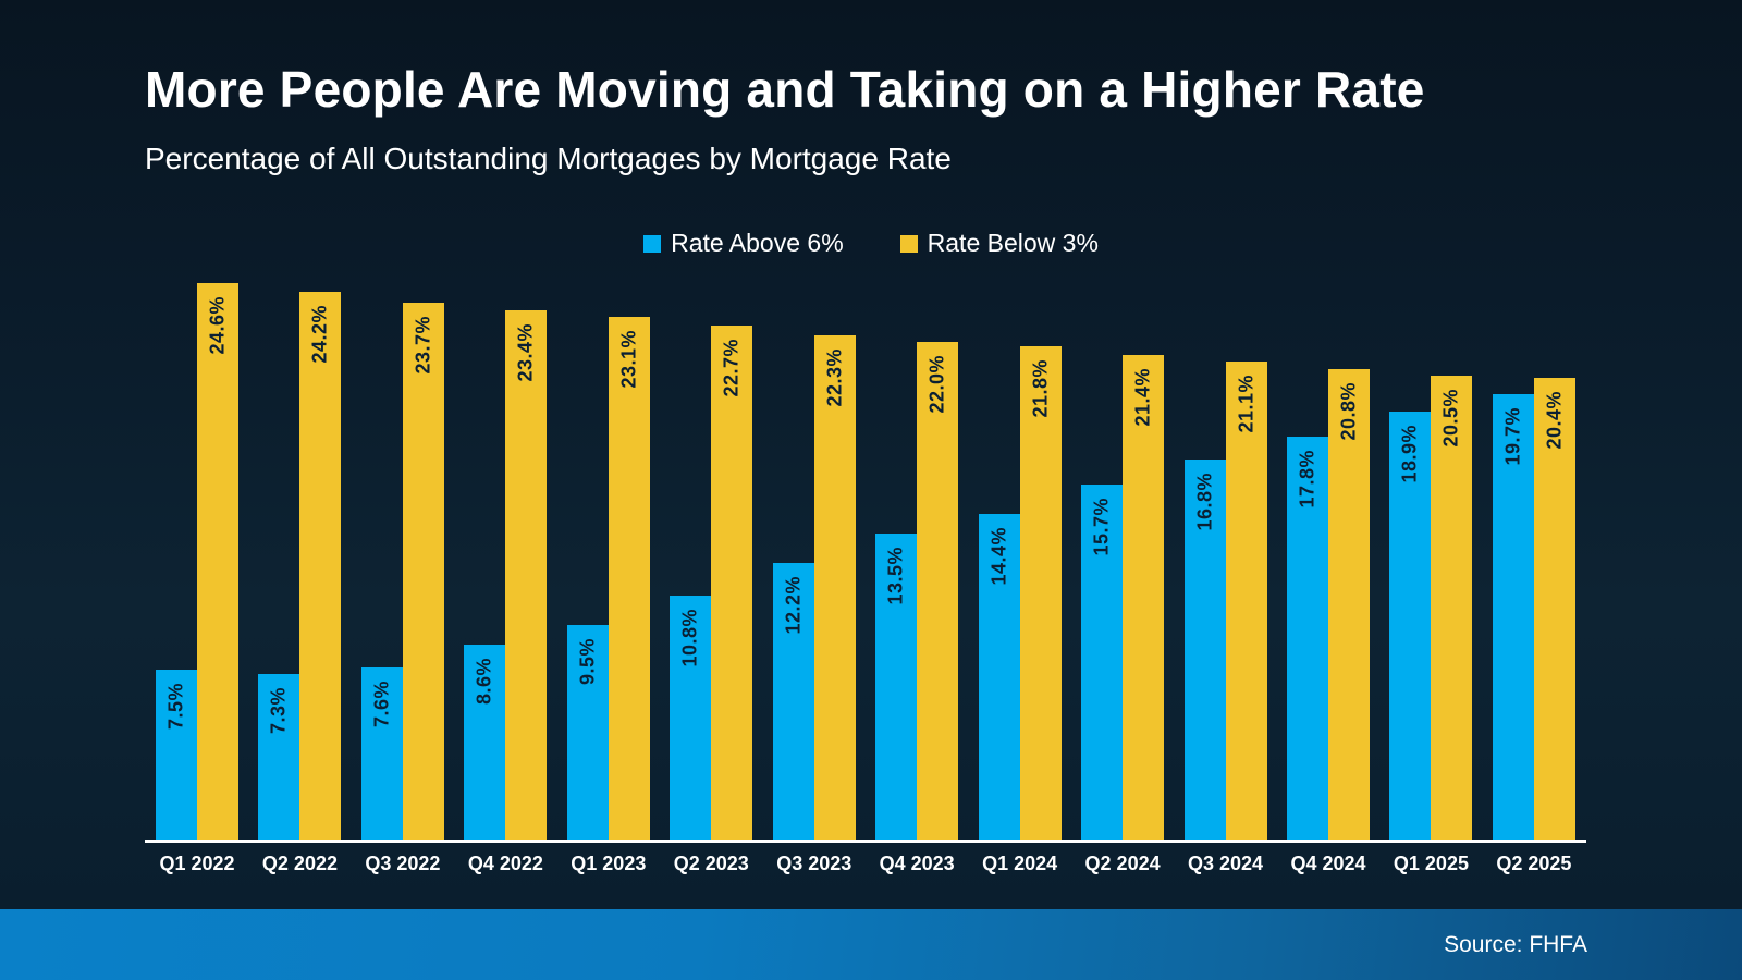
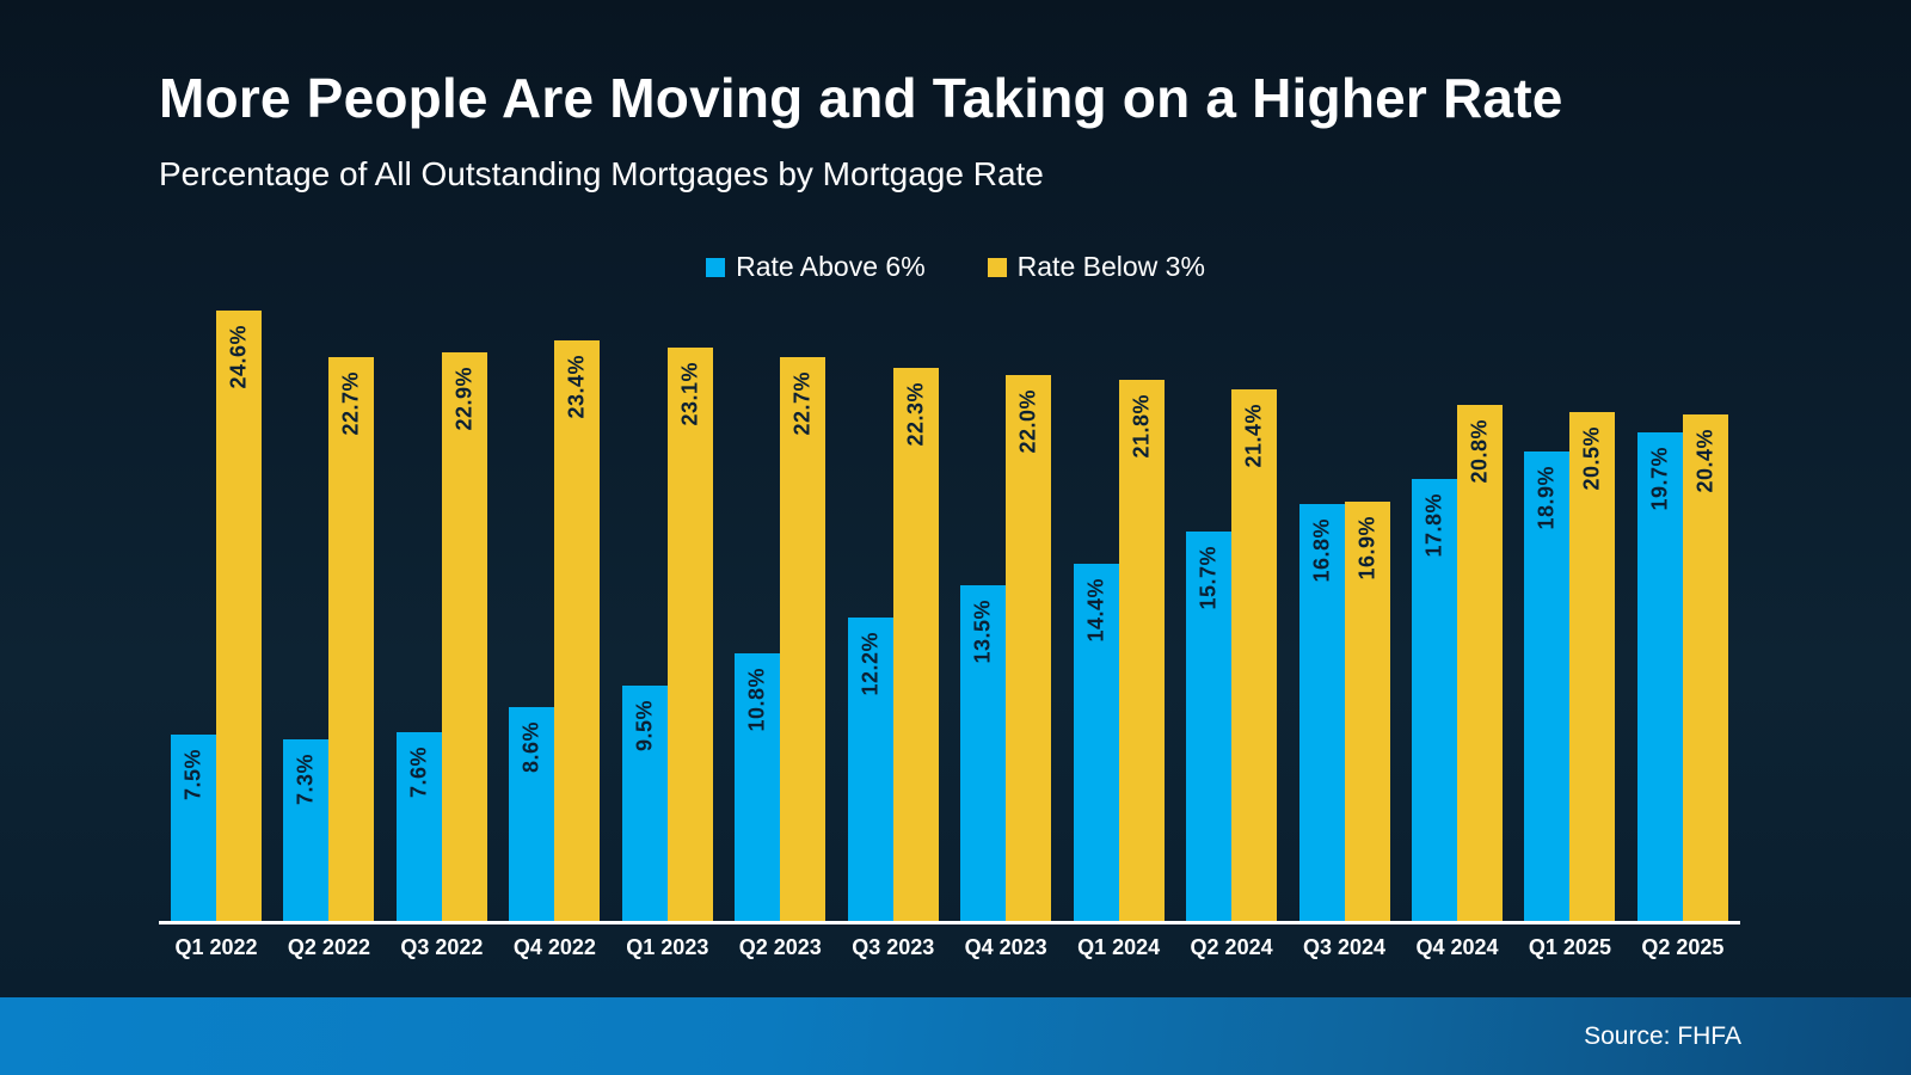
Rate Below 3%/Q2 2022: 24.2% -> 22.7%
Rate Below 3%/Q3 2022: 23.7% -> 22.9%
Rate Below 3%/Q3 2024: 21.1% -> 16.9%
